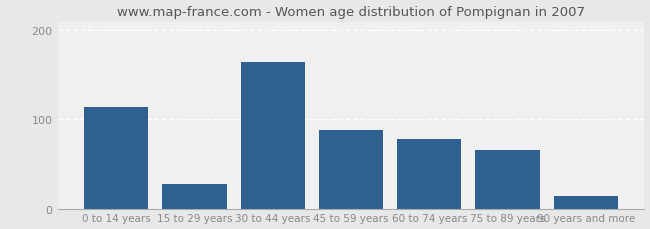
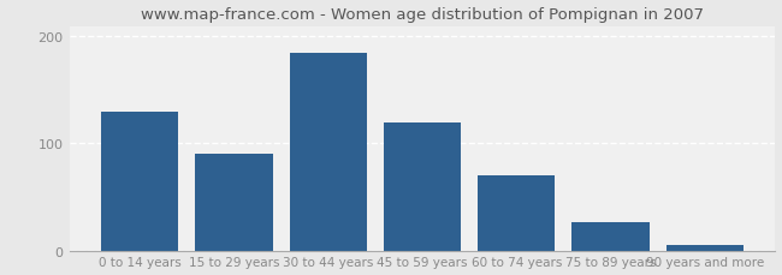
0 to 14 years: 114 -> 130
15 to 29 years: 28 -> 90
30 to 44 years: 164 -> 185
45 to 59 years: 88 -> 120
60 to 74 years: 78 -> 70
75 to 89 years: 66 -> 27
90 years and more: 14 -> 5
